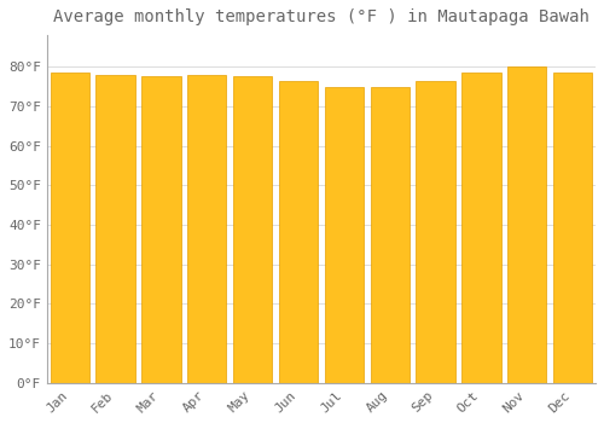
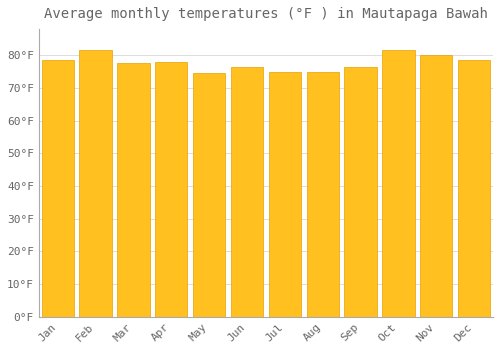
Feb: 78.0°F -> 81.5°F
May: 77.5°F -> 74.5°F
Oct: 78.5°F -> 81.5°F
